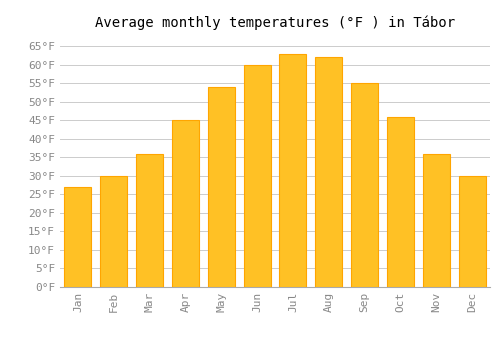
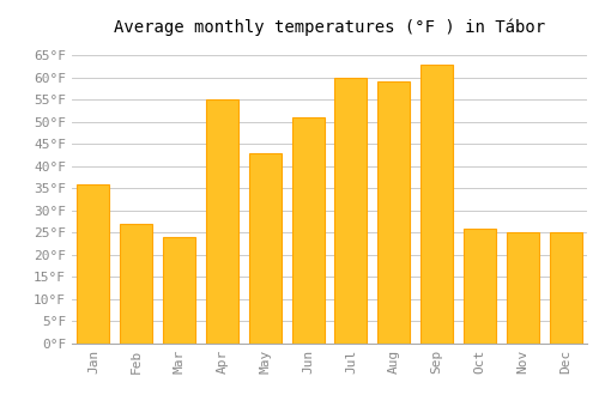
Jan: 27°F -> 36°F
Feb: 30°F -> 27°F
Mar: 36°F -> 24°F
Apr: 45°F -> 55°F
May: 54°F -> 43°F
Jun: 60°F -> 51°F
Jul: 63°F -> 60°F
Aug: 62°F -> 59°F
Sep: 55°F -> 63°F
Oct: 46°F -> 26°F
Nov: 36°F -> 25°F
Dec: 30°F -> 25°F
